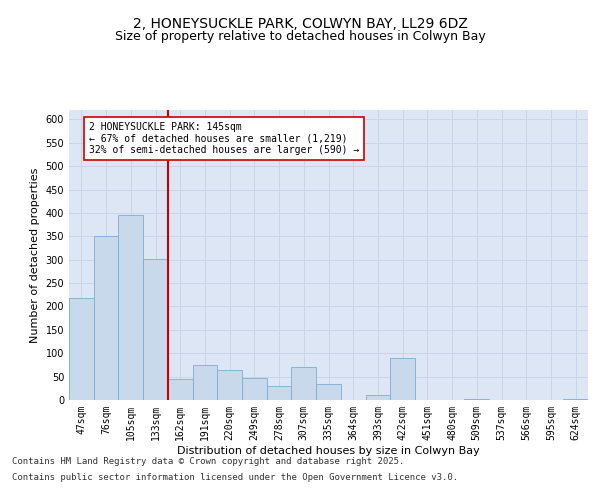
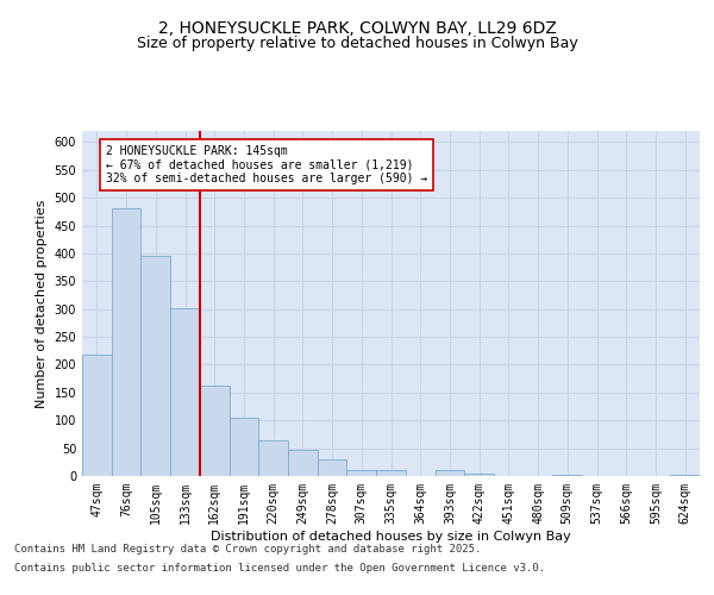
76sqm: 350 -> 480
162sqm: 45 -> 163
191sqm: 75 -> 105
307sqm: 70 -> 10
335sqm: 35 -> 10
422sqm: 90 -> 5
